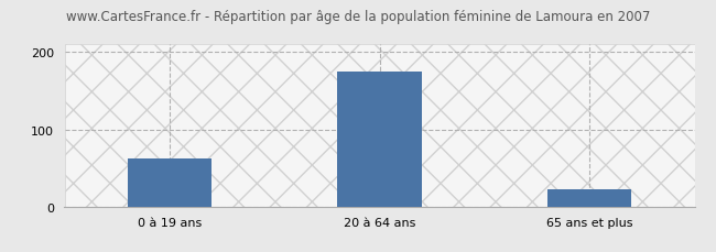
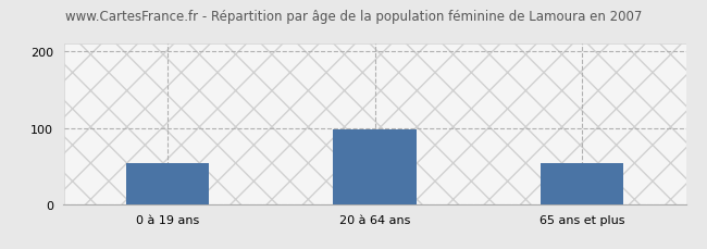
0 à 19 ans: 62 -> 54
20 à 64 ans: 175 -> 98
65 ans et plus: 22 -> 54
